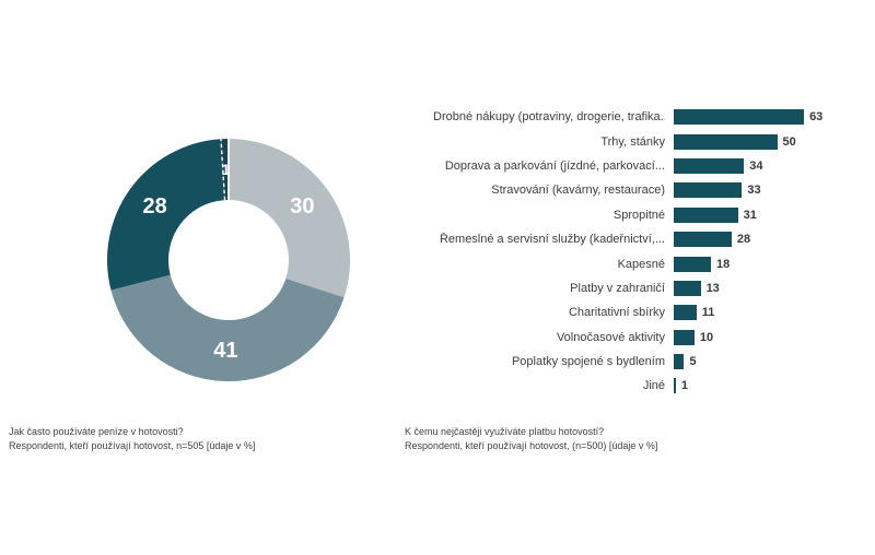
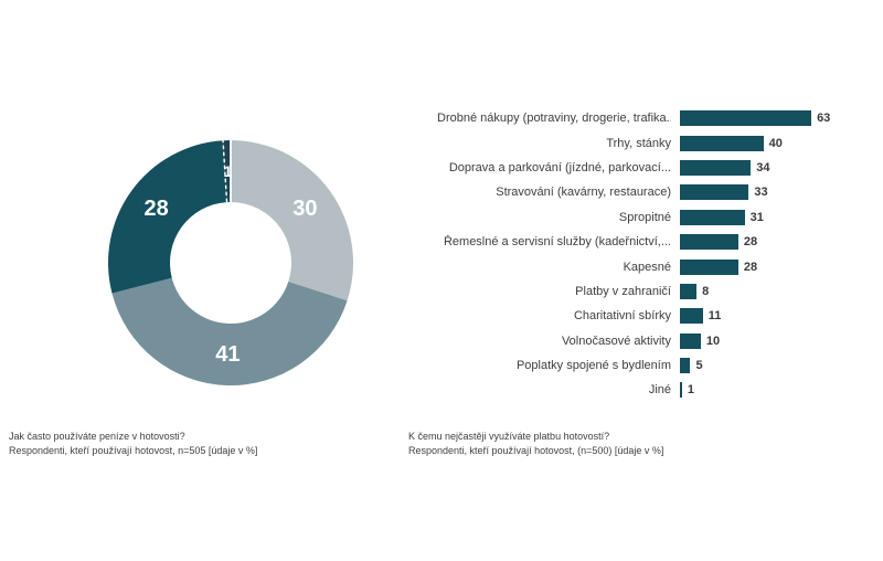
K čemu nejčastěji využíváte platbu hotovostí?/Trhy, stánky: 50 -> 40
K čemu nejčastěji využíváte platbu hotovostí?/Kapesné: 18 -> 28
K čemu nejčastěji využíváte platbu hotovostí?/Platby v zahraničí: 13 -> 8
